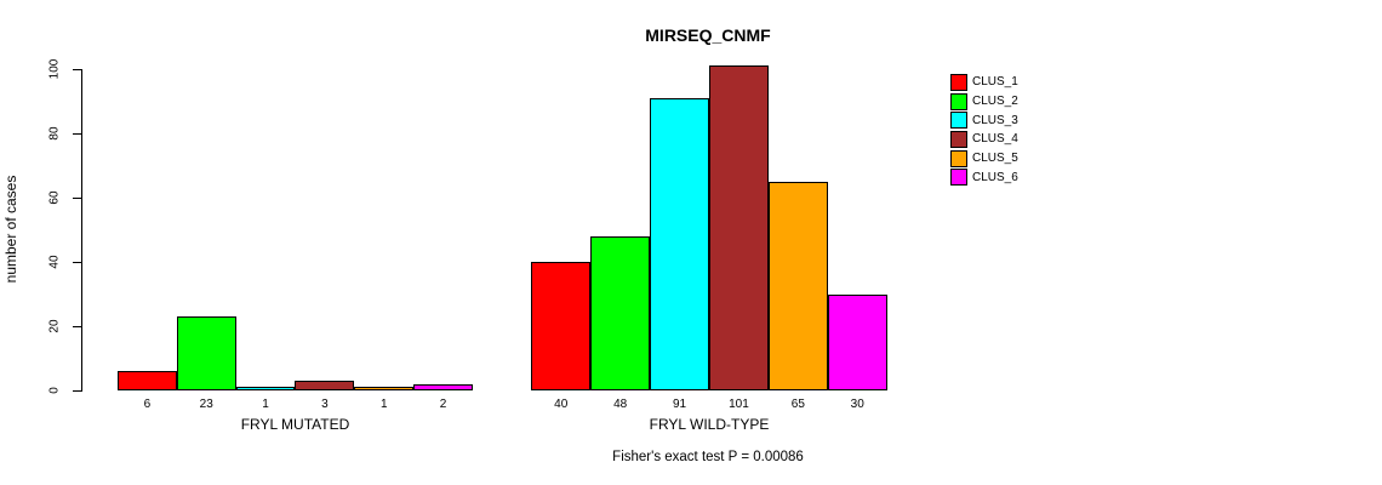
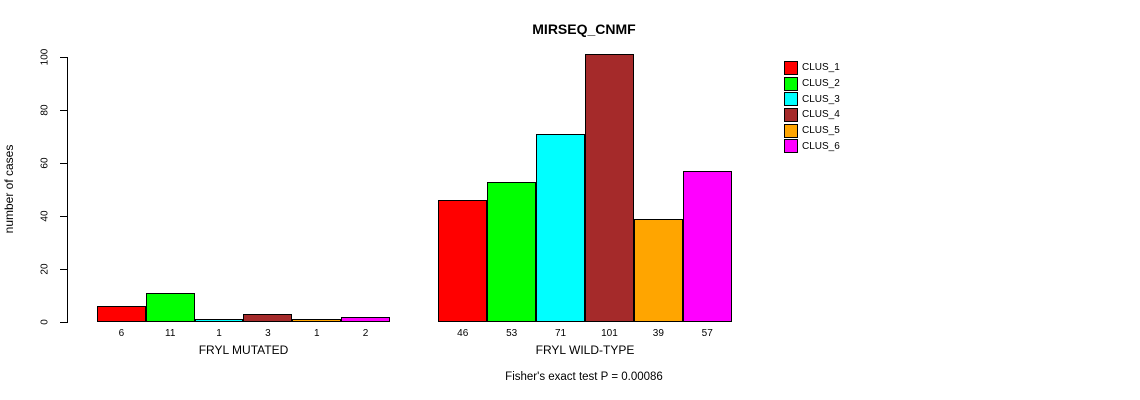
CLUS_2/FRYL MUTATED: 23 -> 11
CLUS_1/FRYL WILD-TYPE: 40 -> 46
CLUS_2/FRYL WILD-TYPE: 48 -> 53
CLUS_3/FRYL WILD-TYPE: 91 -> 71
CLUS_5/FRYL WILD-TYPE: 65 -> 39
CLUS_6/FRYL WILD-TYPE: 30 -> 57
